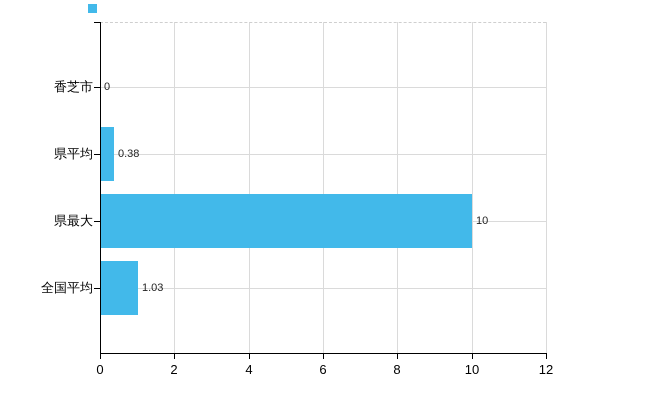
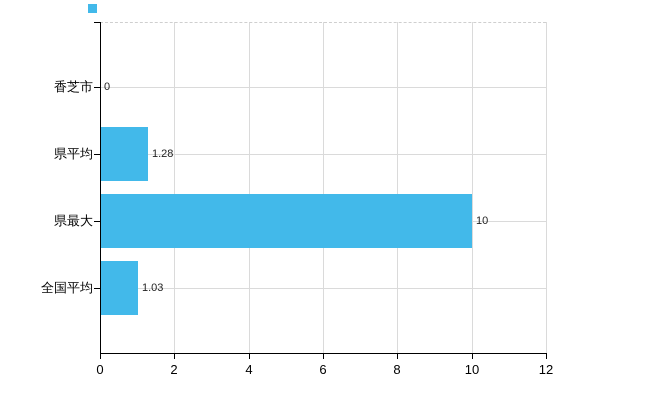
県平均: 0.38 -> 1.28
